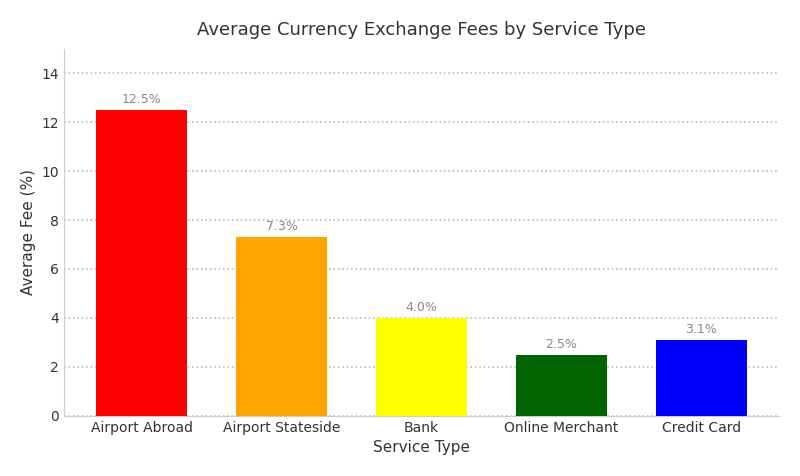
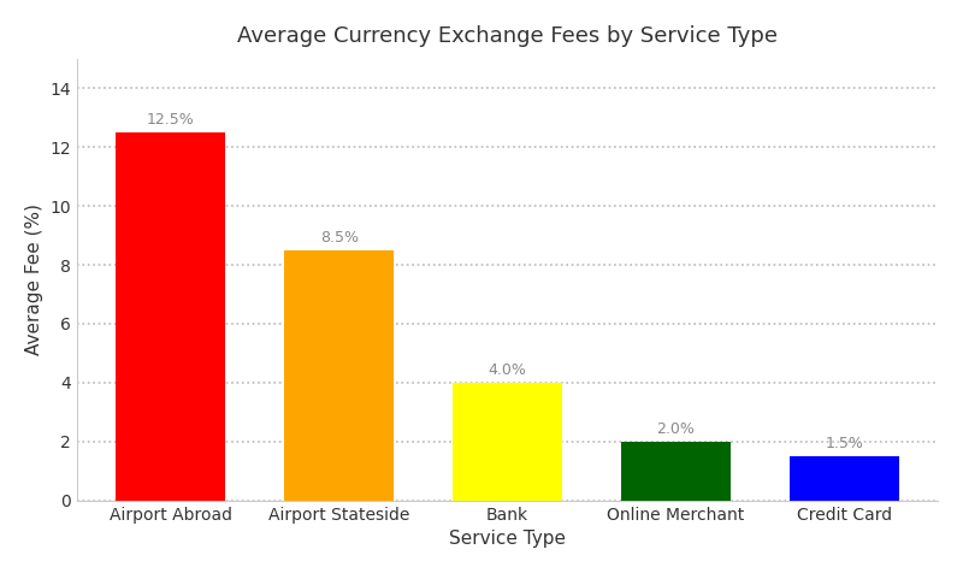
Airport Stateside: 7.3% -> 8.5%
Online Merchant: 2.5% -> 2.0%
Credit Card: 3.1% -> 1.5%
